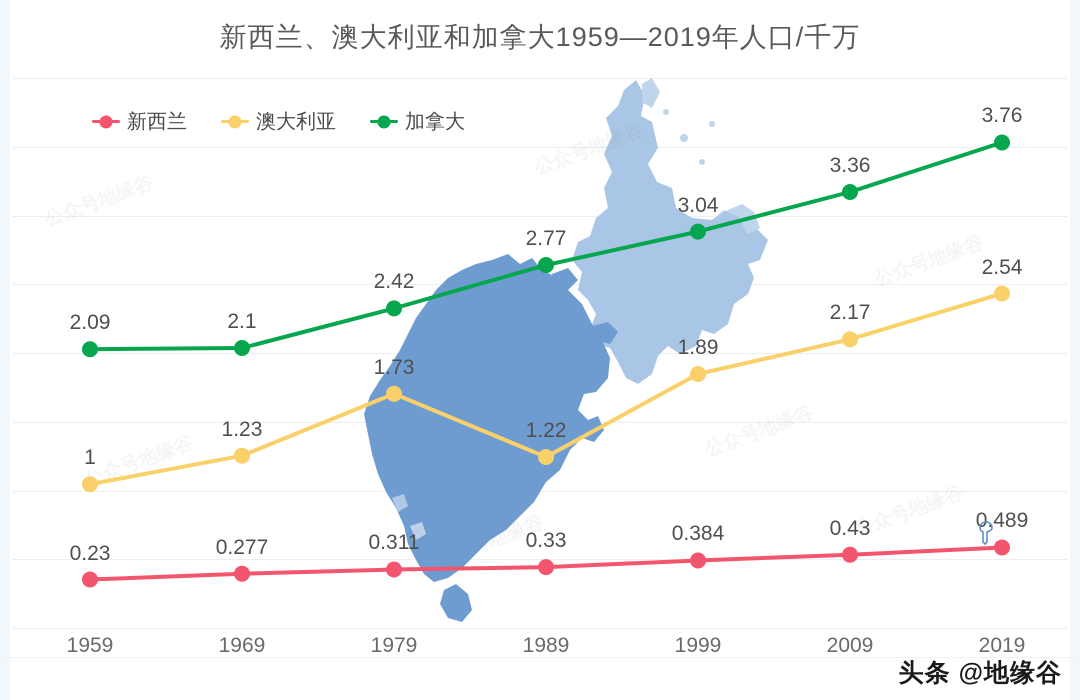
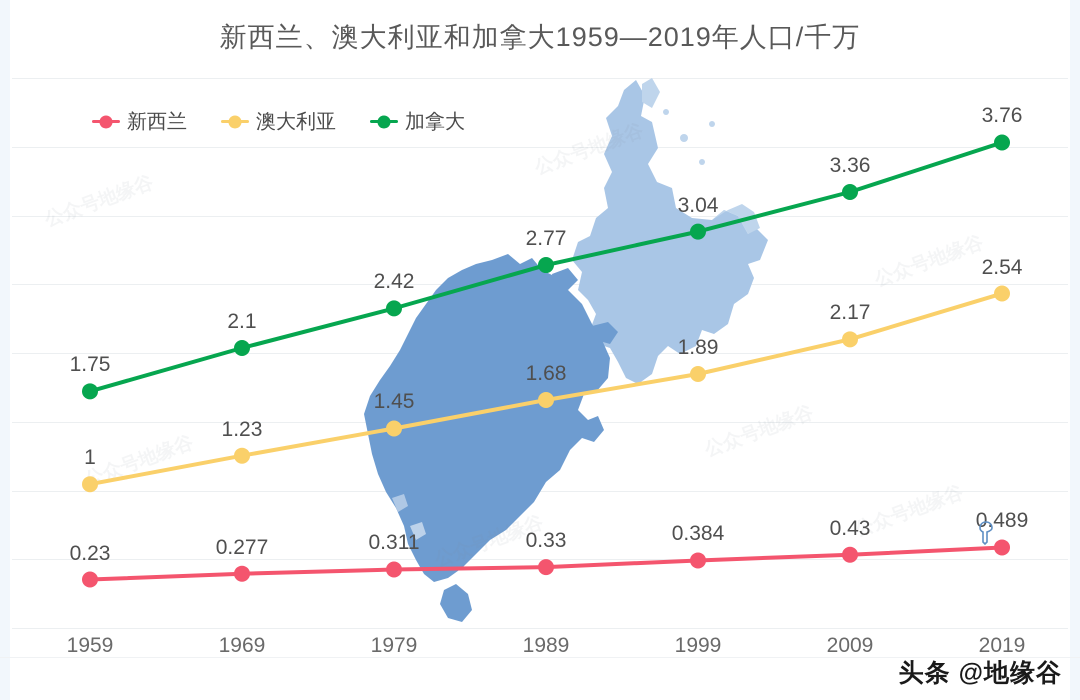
加拿大/1959: 2.09 -> 1.75
澳大利亚/1979: 1.73 -> 1.45
澳大利亚/1989: 1.22 -> 1.68
